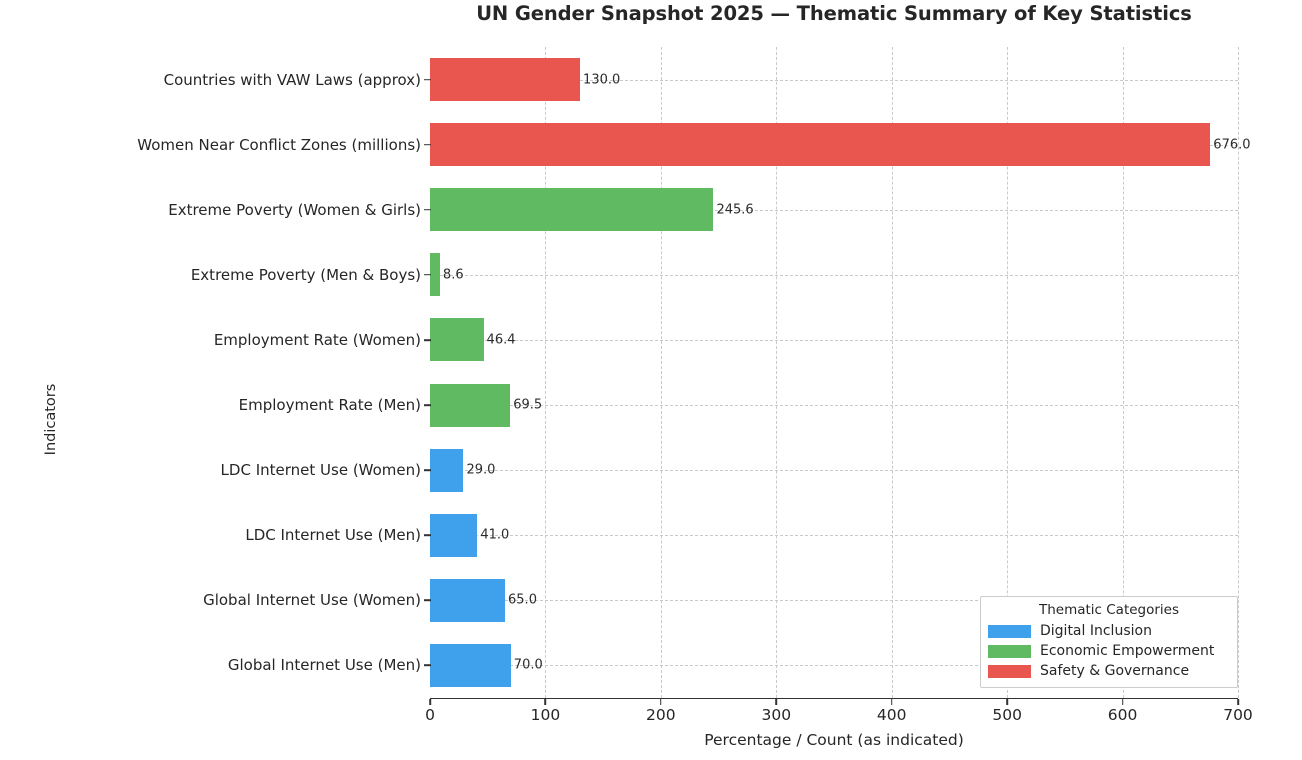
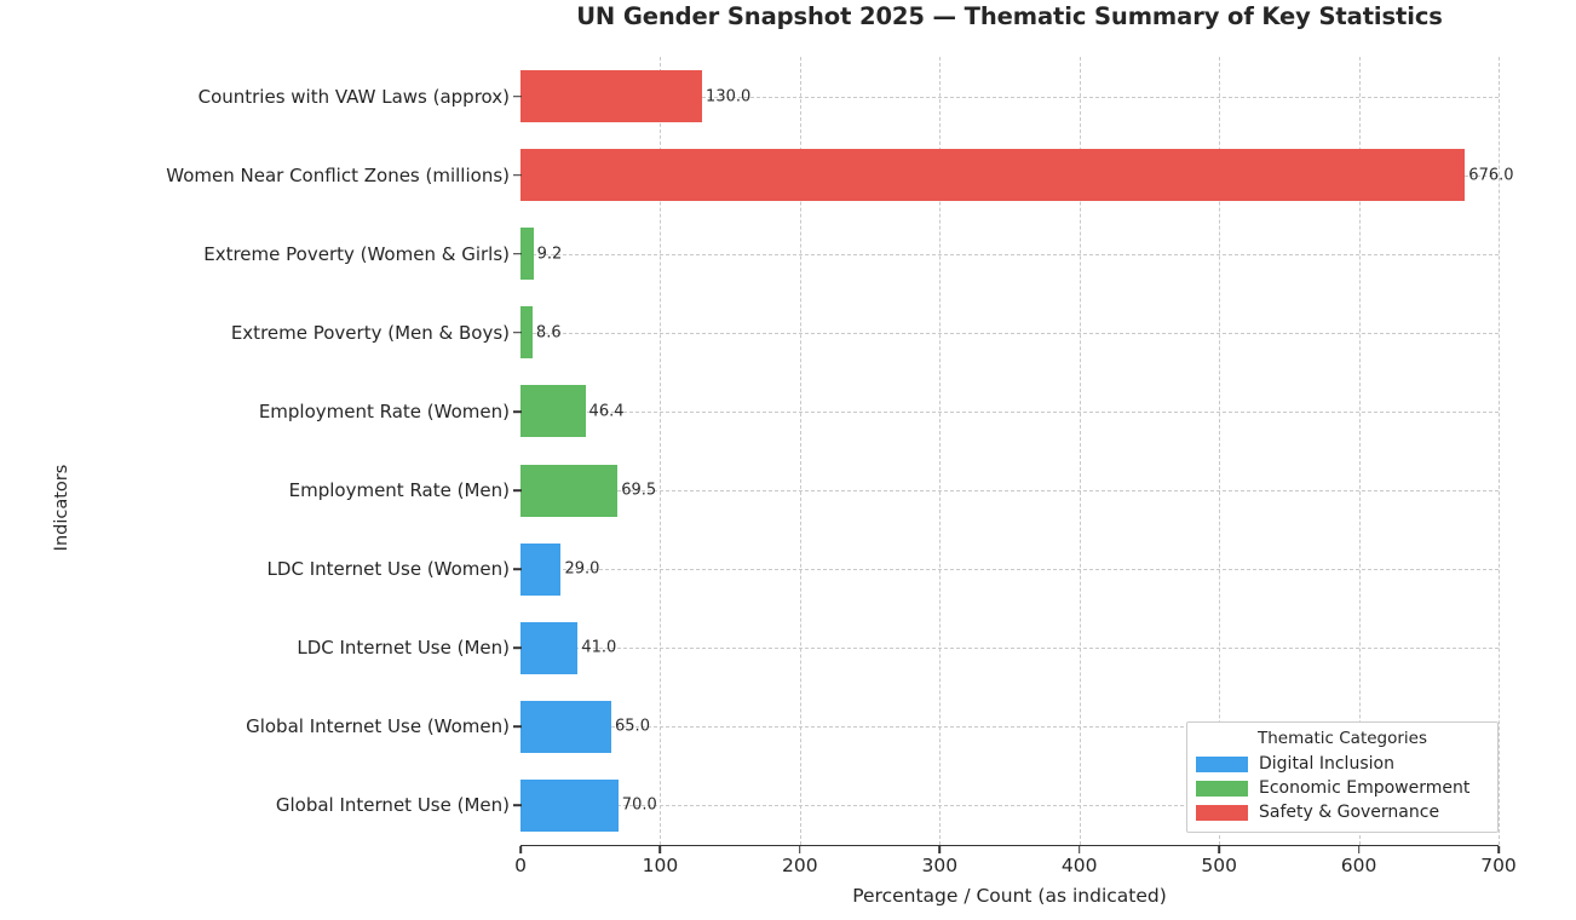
Extreme Poverty (Women & Girls): 245.6 -> 9.2
